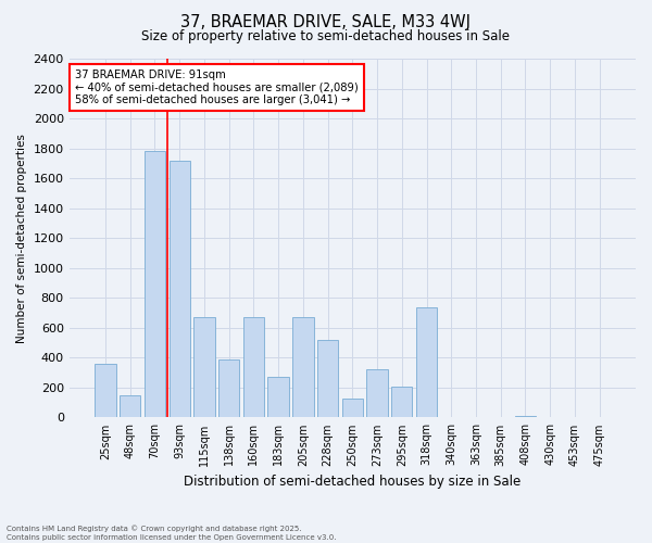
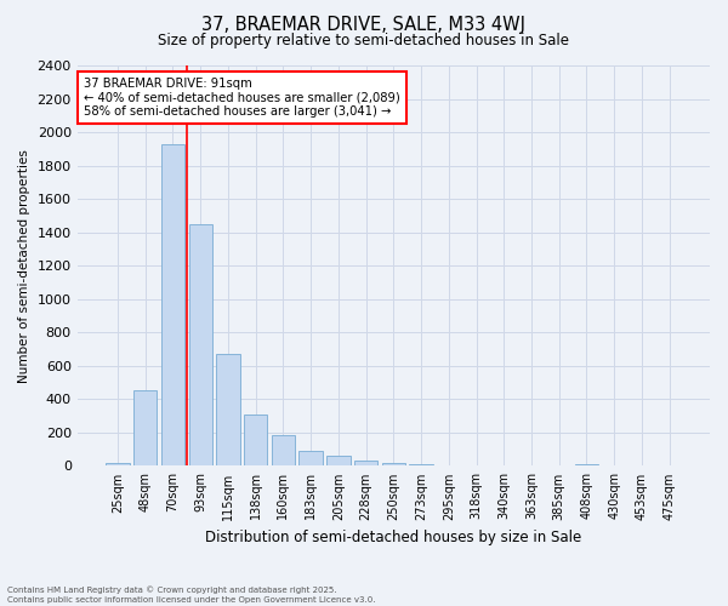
25sqm: 360 -> 20
48sqm: 150 -> 450
70sqm: 1780 -> 1930
93sqm: 1720 -> 1450
138sqm: 390 -> 310
160sqm: 670 -> 180
183sqm: 270 -> 90
205sqm: 670 -> 60
228sqm: 520 -> 40
250sqm: 130 -> 20
273sqm: 320 -> 10
295sqm: 210 -> 0
318sqm: 740 -> 0
